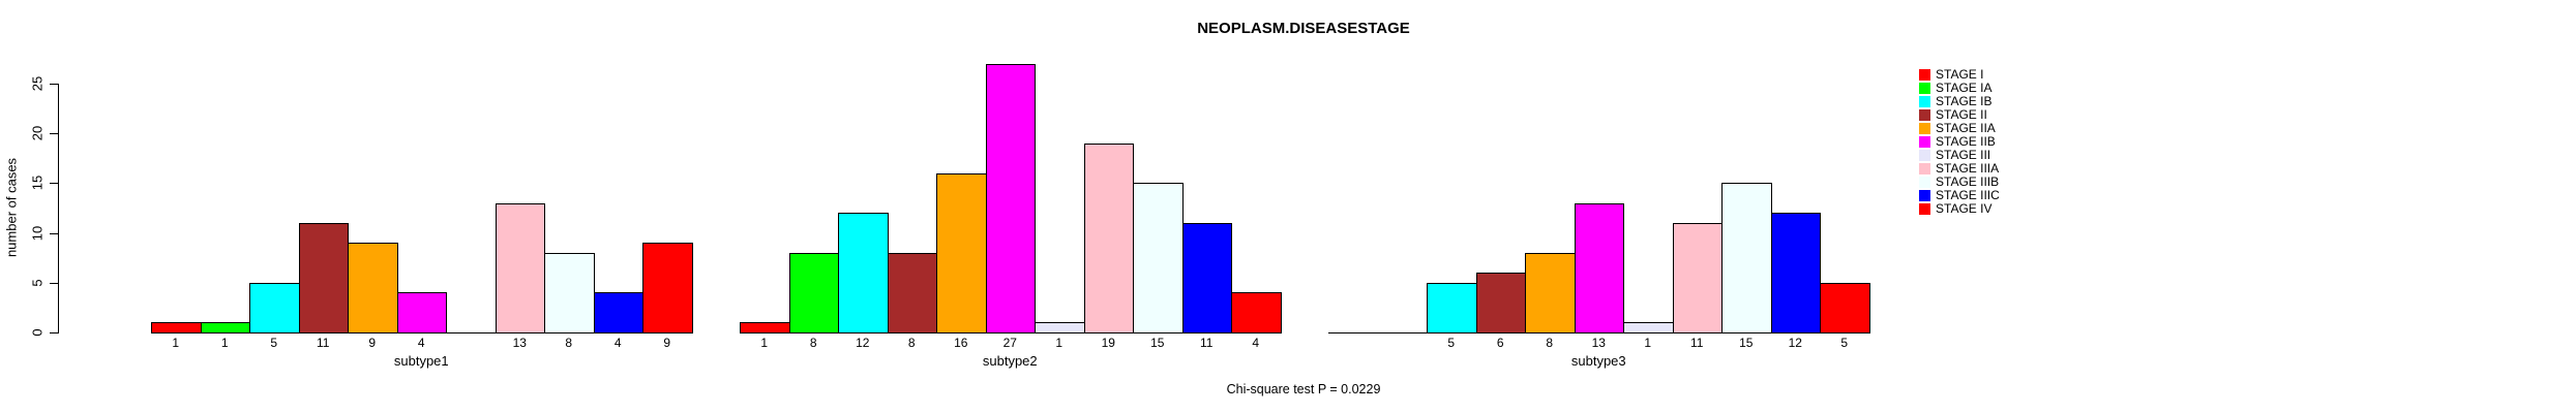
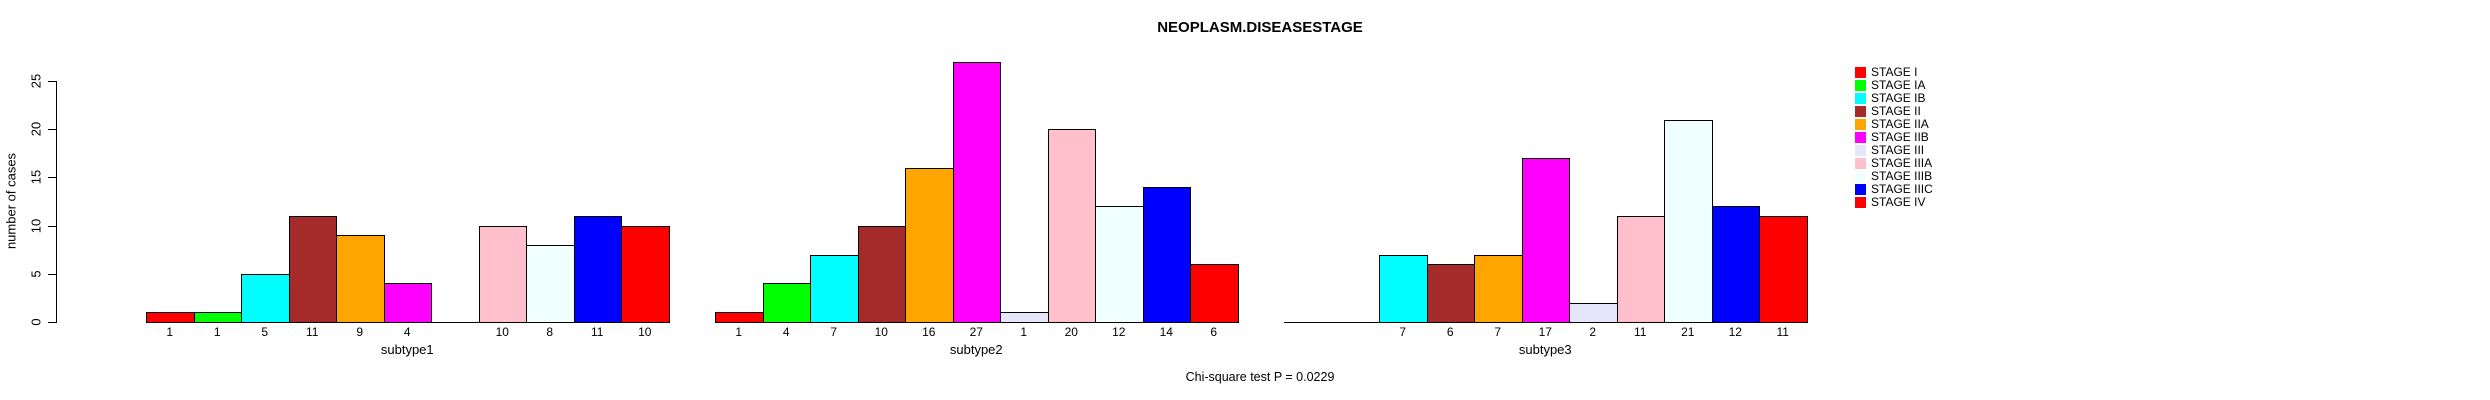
STAGE IIIA/subtype1: 13 -> 10
STAGE IIIC/subtype1: 4 -> 11
STAGE IV/subtype1: 9 -> 10
STAGE IA/subtype2: 8 -> 4
STAGE IB/subtype2: 12 -> 7
STAGE II/subtype2: 8 -> 10
STAGE IIIA/subtype2: 19 -> 20
STAGE IIIB/subtype2: 15 -> 12
STAGE IIIC/subtype2: 11 -> 14
STAGE IV/subtype2: 4 -> 6
STAGE IB/subtype3: 5 -> 7
STAGE IIA/subtype3: 8 -> 7
STAGE IIB/subtype3: 13 -> 17
STAGE III/subtype3: 1 -> 2
STAGE IIIB/subtype3: 15 -> 21
STAGE IV/subtype3: 5 -> 11
